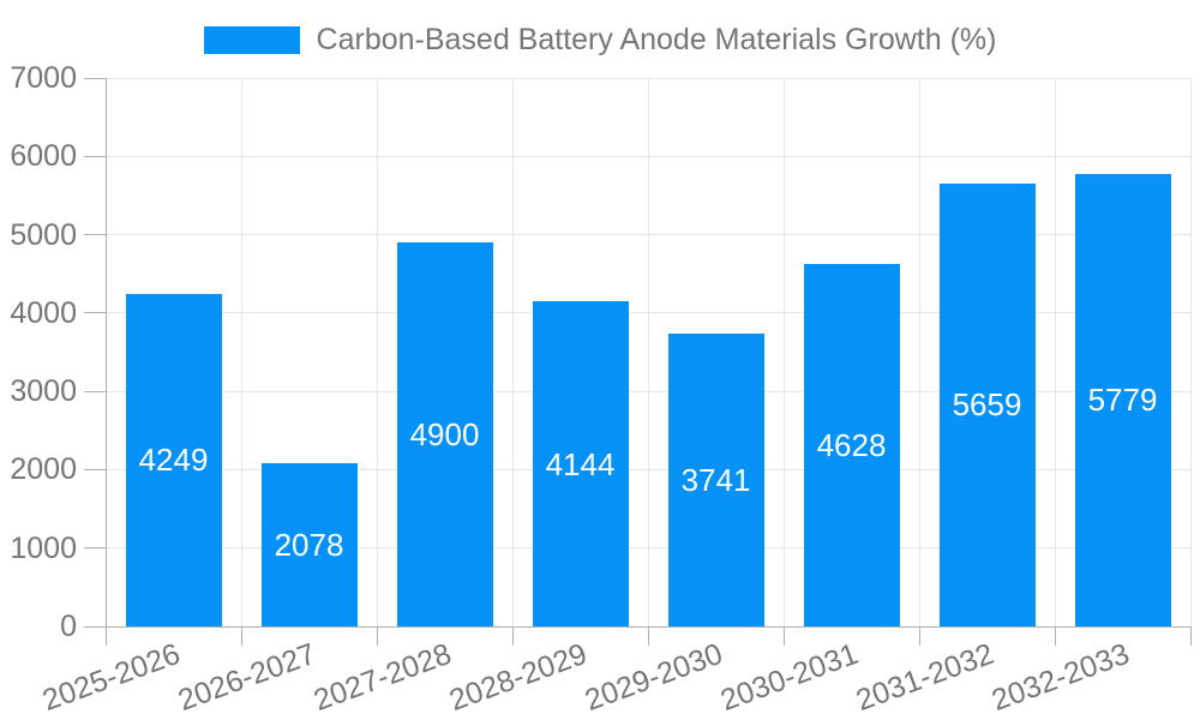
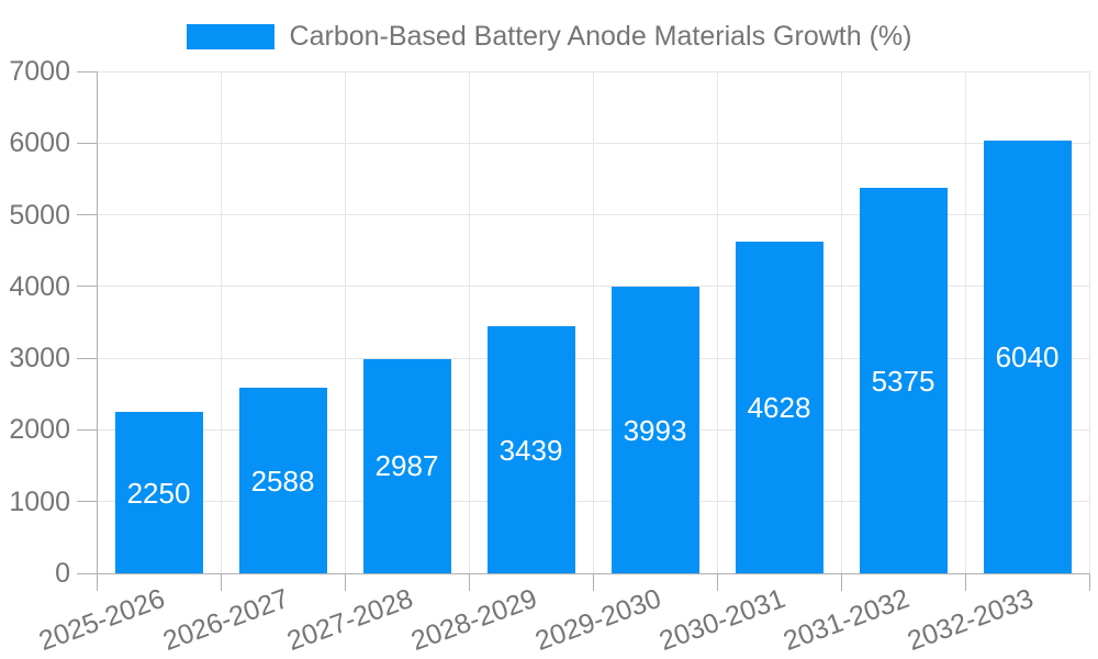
2025-2026: 4249 -> 2250
2026-2027: 2078 -> 2588
2027-2028: 4900 -> 2987
2028-2029: 4144 -> 3439
2029-2030: 3741 -> 3993
2031-2032: 5659 -> 5375
2032-2033: 5779 -> 6040
